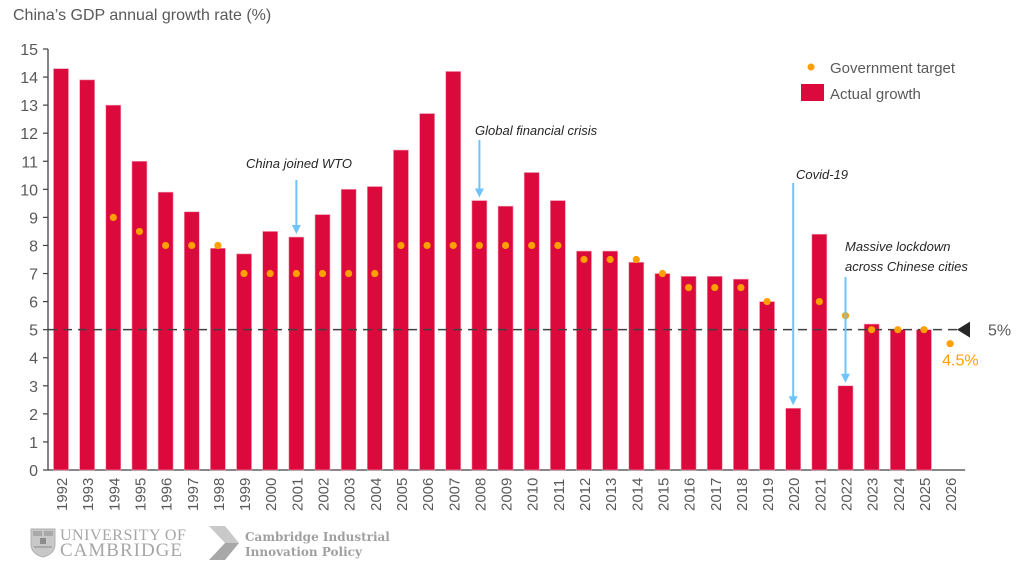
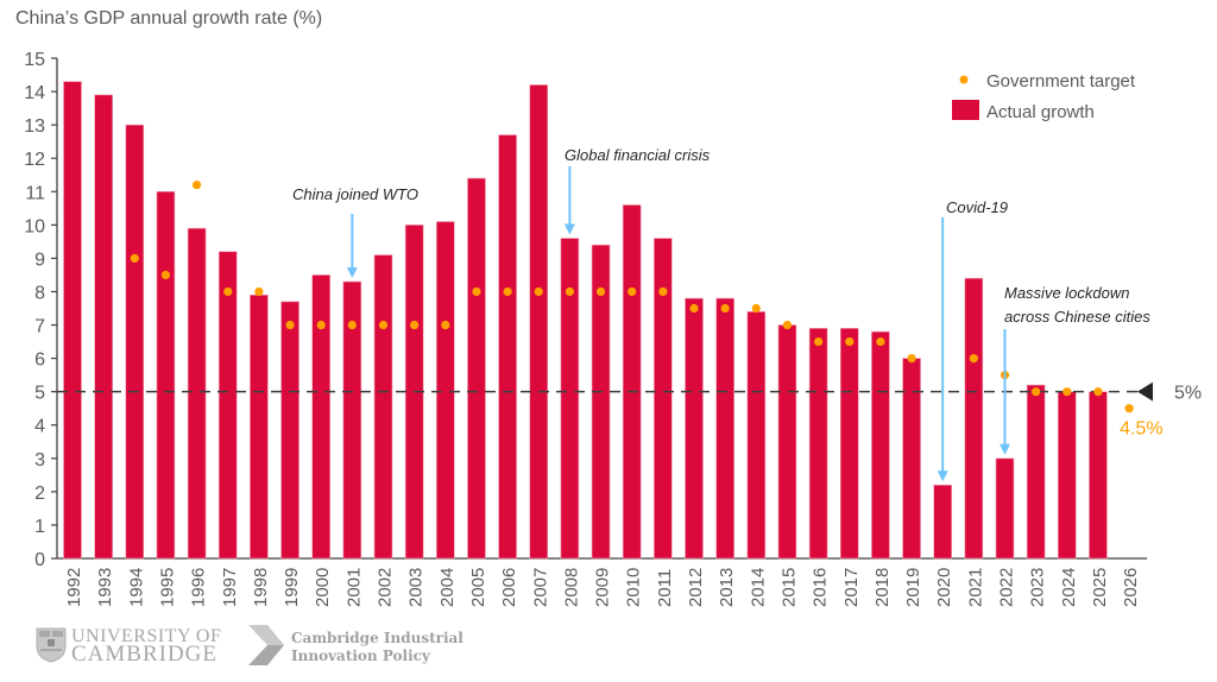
Government target/1996: 8.0 -> 11.2
